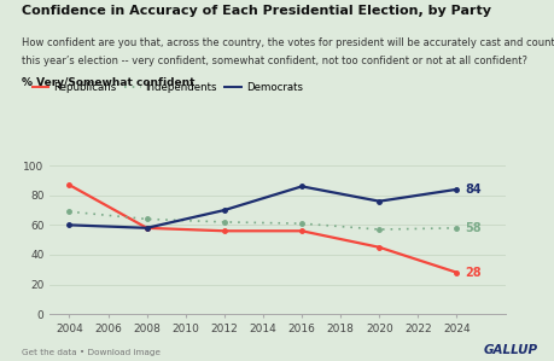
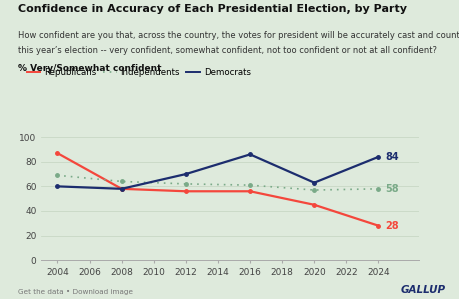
Democrats/2020: 76 -> 63
